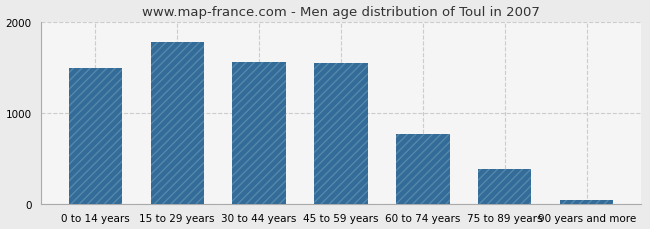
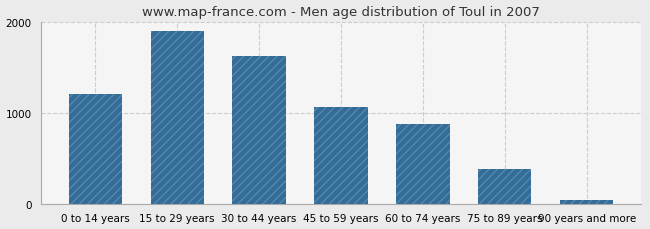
0 to 14 years: 1490 -> 1200
15 to 29 years: 1780 -> 1900
30 to 44 years: 1560 -> 1620
45 to 59 years: 1550 -> 1060
60 to 74 years: 760 -> 880
